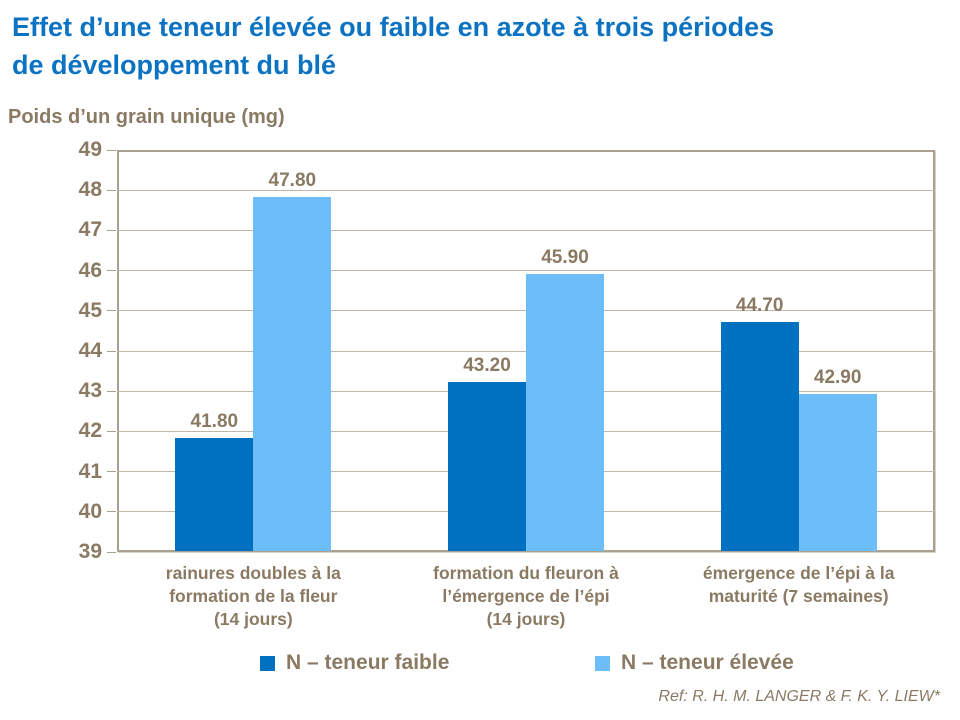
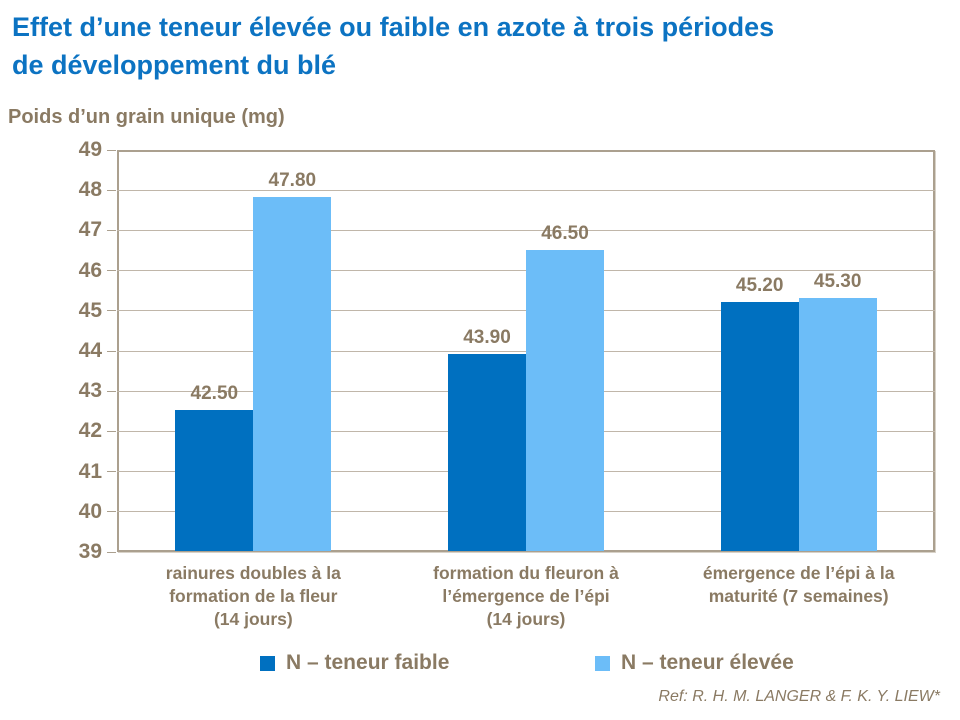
N – teneur faible/rainures doubles à la formation de la fleur (14 jours): 41.80 -> 42.50
N – teneur faible/formation du fleuron à l’émergence de l’épi (14 jours): 43.20 -> 43.90
N – teneur élevée/formation du fleuron à l’émergence de l’épi (14 jours): 45.90 -> 46.50
N – teneur faible/émergence de l’épi à la maturité (7 semaines): 44.70 -> 45.20
N – teneur élevée/émergence de l’épi à la maturité (7 semaines): 42.90 -> 45.30
